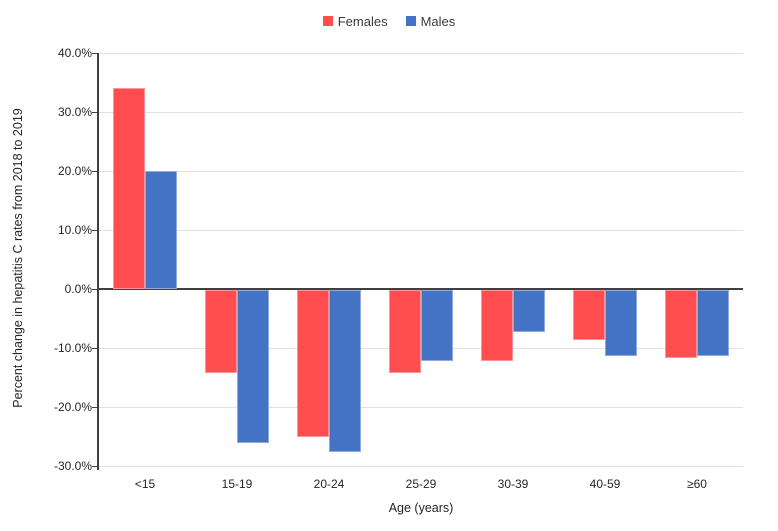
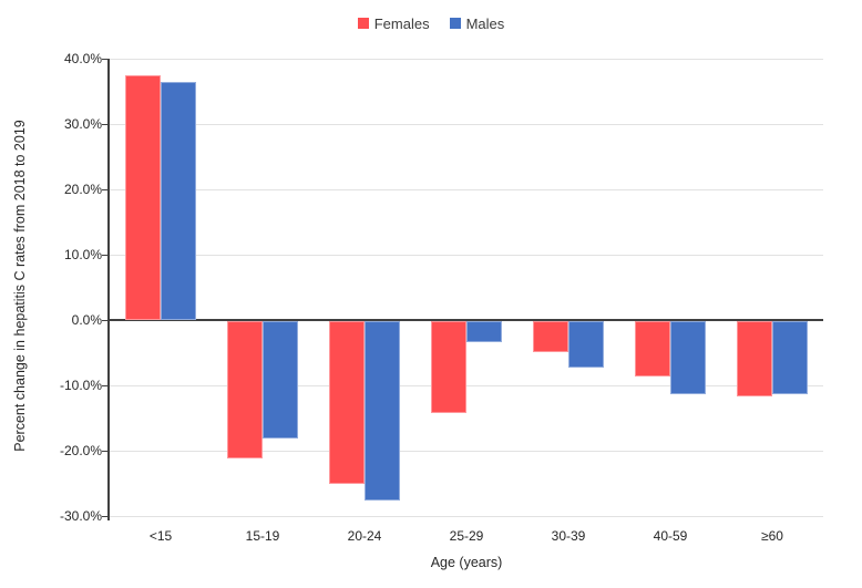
Females/<15: 34% -> 38%
Males/<15: 20% -> 36%
Females/15-19: -14% -> -21%
Males/15-19: -26% -> -18%
Males/25-29: -12% -> -3%
Females/30-39: -12% -> -5%
